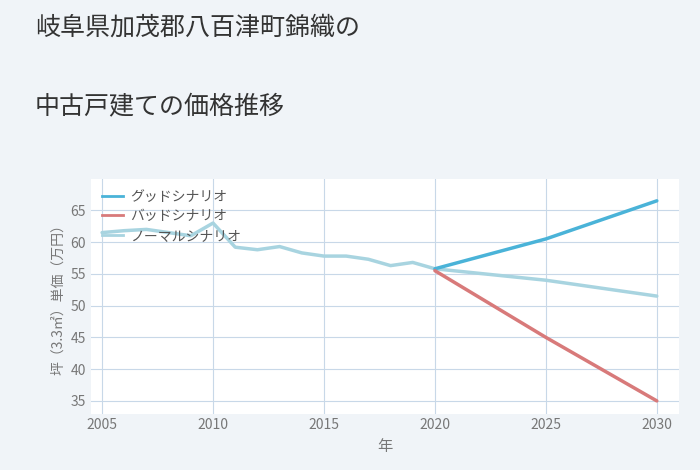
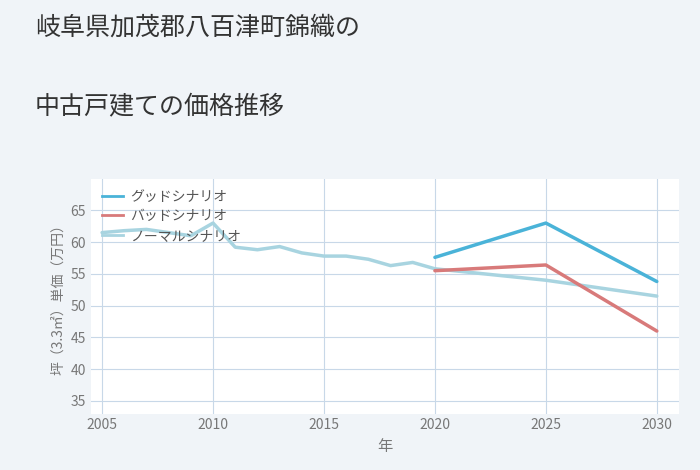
グッドシナリオ/2020: 55.8 -> 57.6
グッドシナリオ/2025: 60.5 -> 63.0
バッドシナリオ/2025: 45.0 -> 56.4
グッドシナリオ/2030: 66.5 -> 53.8
バッドシナリオ/2030: 35.0 -> 46.0
